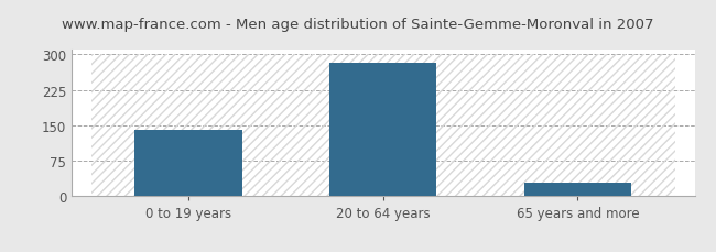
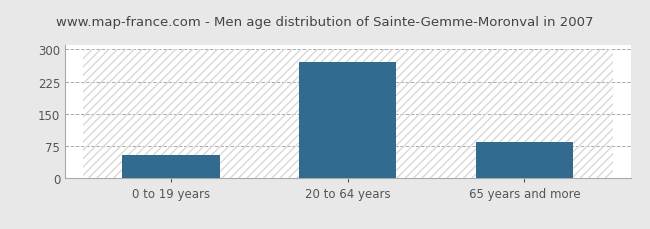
0 to 19 years: 141 -> 55
20 to 64 years: 282 -> 270
65 years and more: 28 -> 85
